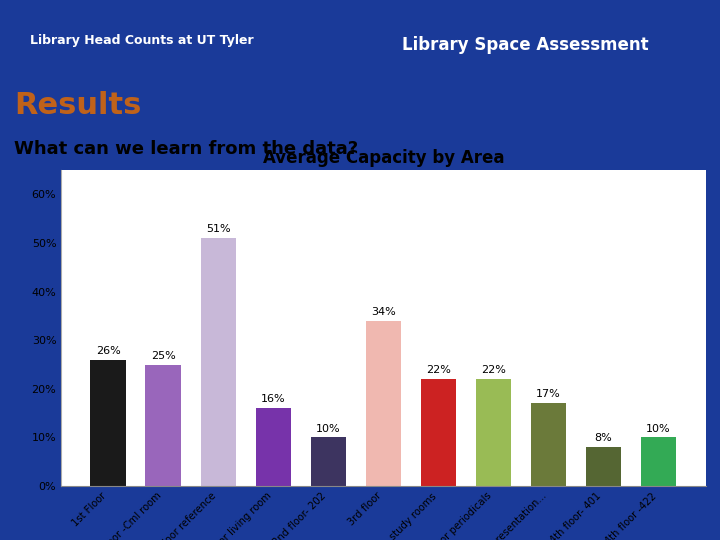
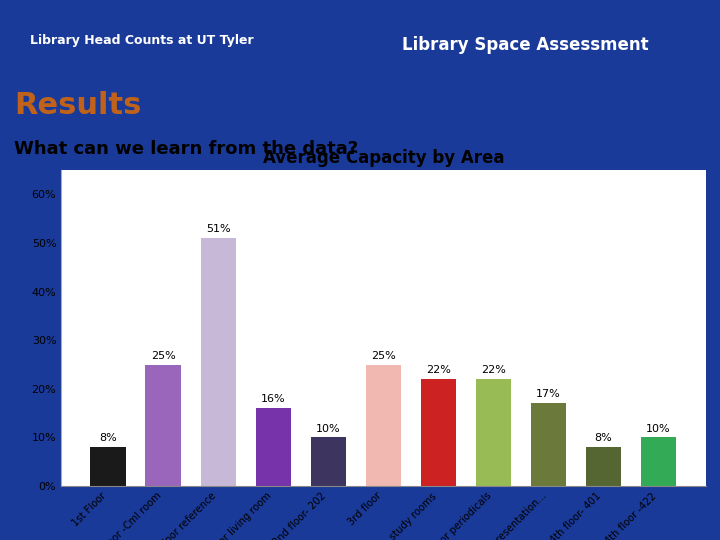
1st Floor: 26% -> 8%
3rd floor: 34% -> 25%
